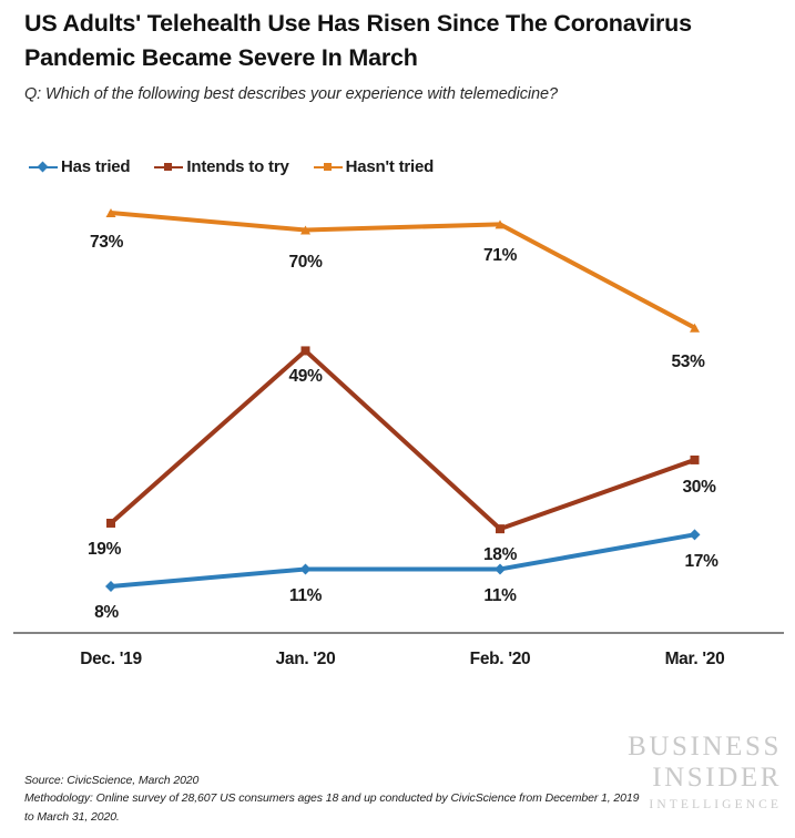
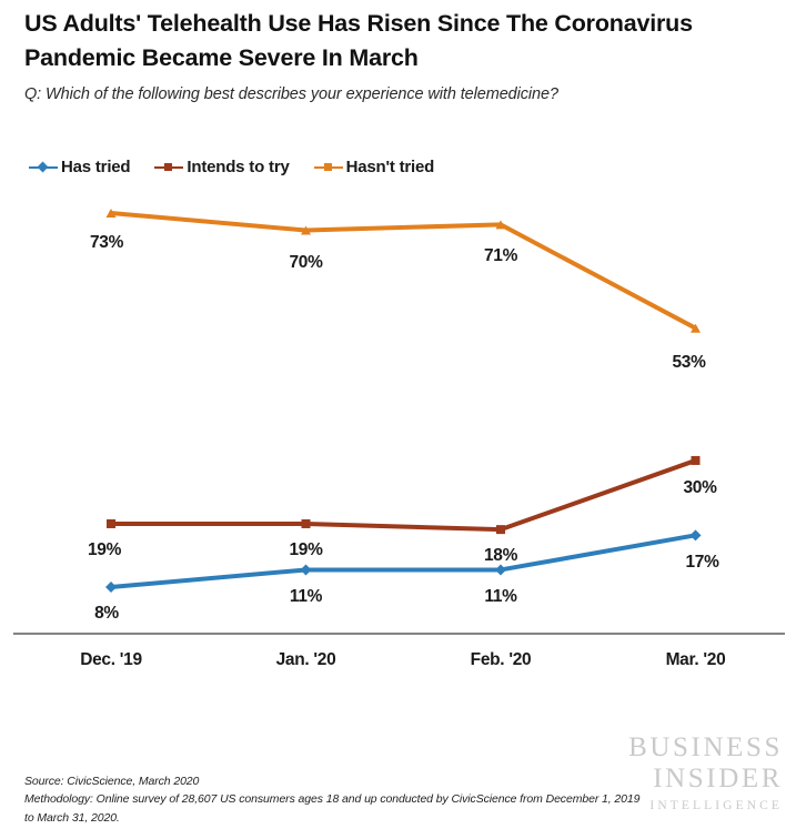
Intends to try/Jan. '20: 49% -> 19%
